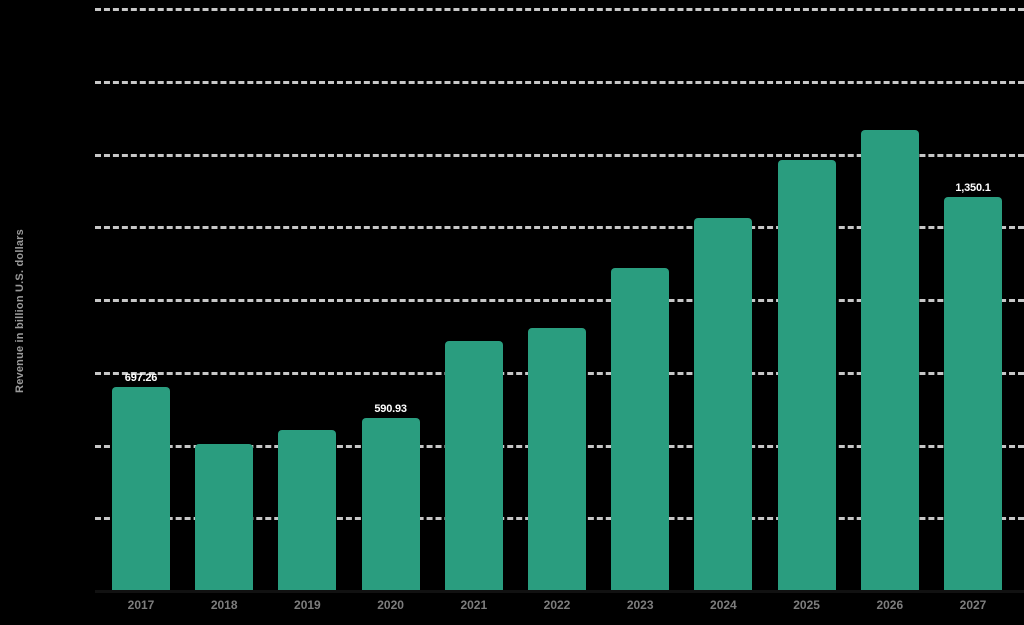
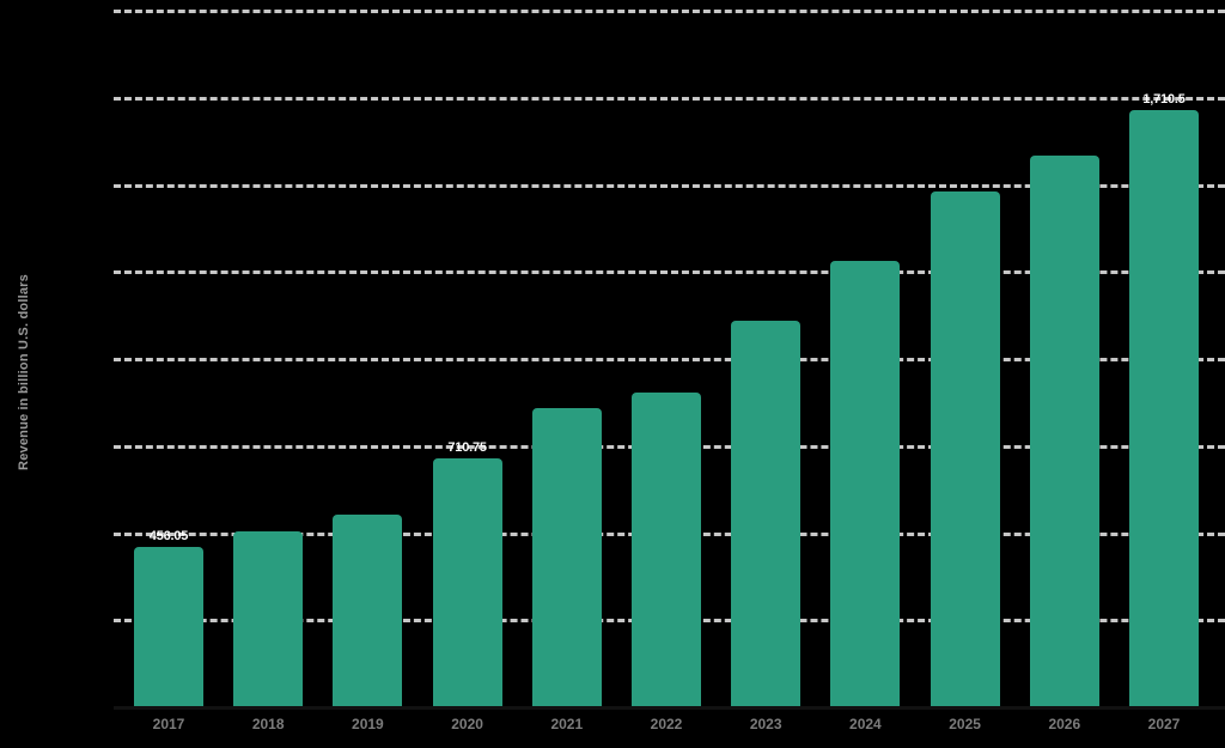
2017: 697.26 -> 456.05
2020: 590.93 -> 710.75
2027: 1,350.1 -> 1,710.5
